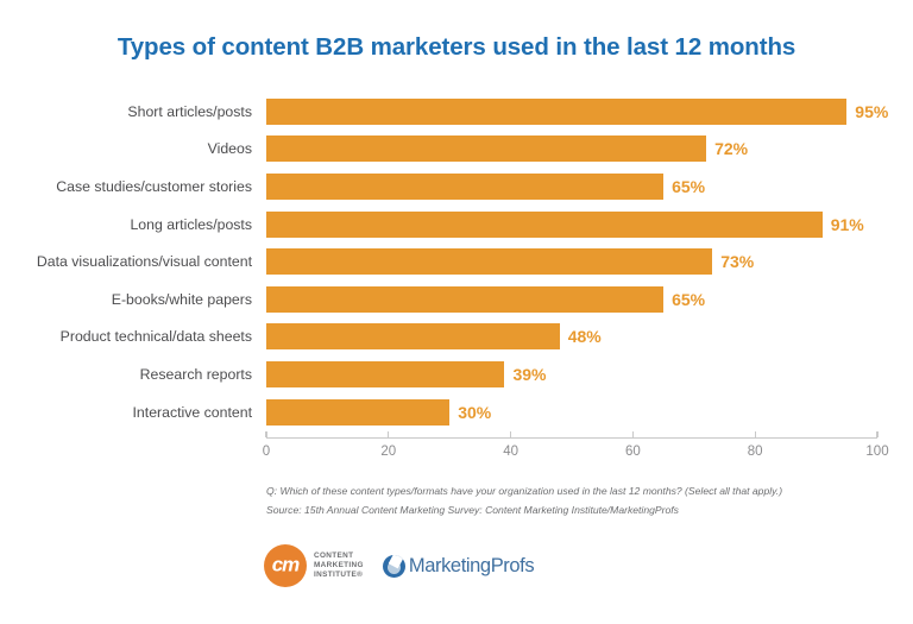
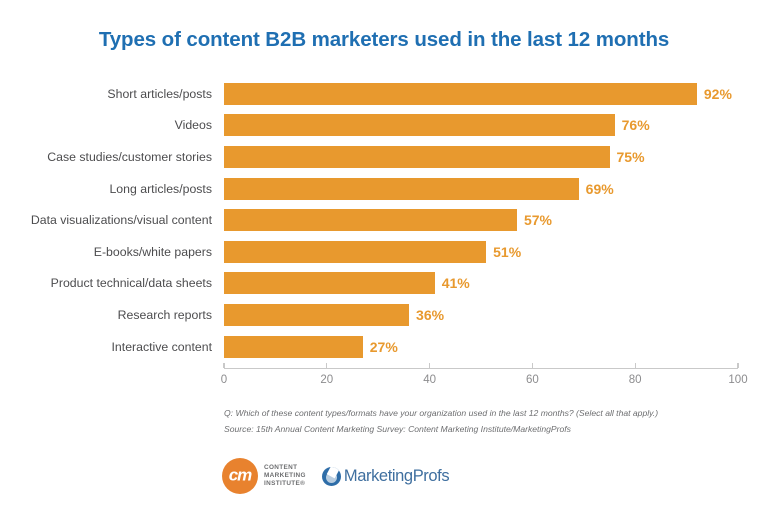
Short articles/posts: 95% -> 92%
Videos: 72% -> 76%
Case studies/customer stories: 65% -> 75%
Long articles/posts: 91% -> 69%
Data visualizations/visual content: 73% -> 57%
E-books/white papers: 65% -> 51%
Product technical/data sheets: 48% -> 41%
Research reports: 39% -> 36%
Interactive content: 30% -> 27%
